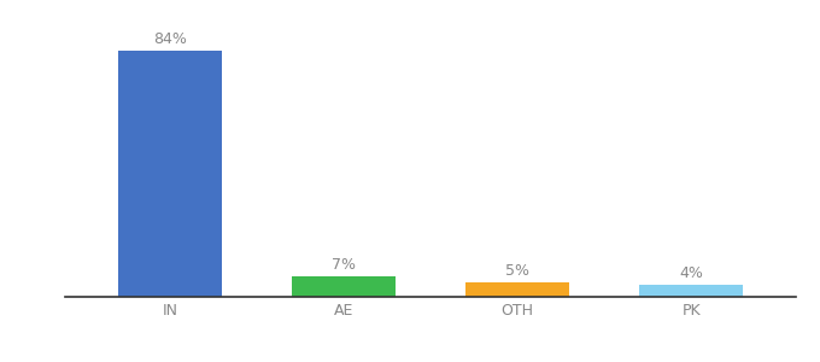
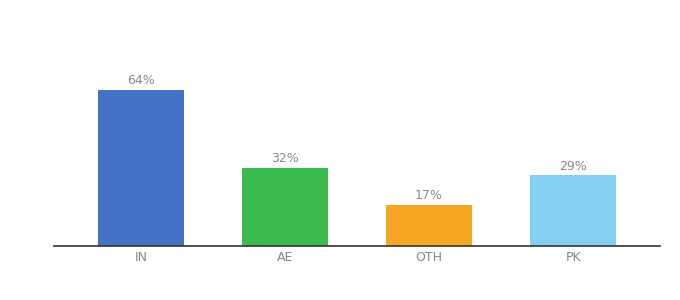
IN: 84% -> 64%
AE: 7% -> 32%
OTH: 5% -> 17%
PK: 4% -> 29%
